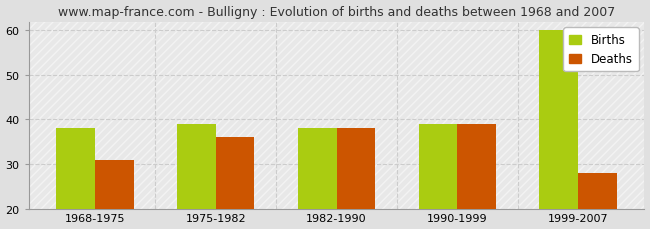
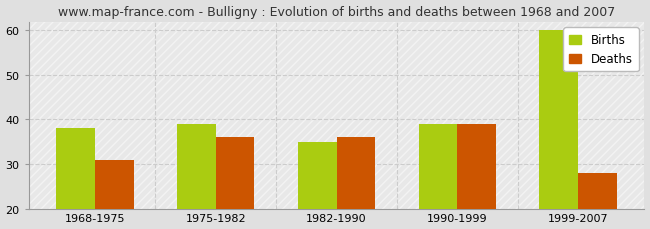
Births/1982-1990: 38 -> 35
Deaths/1982-1990: 38 -> 36
